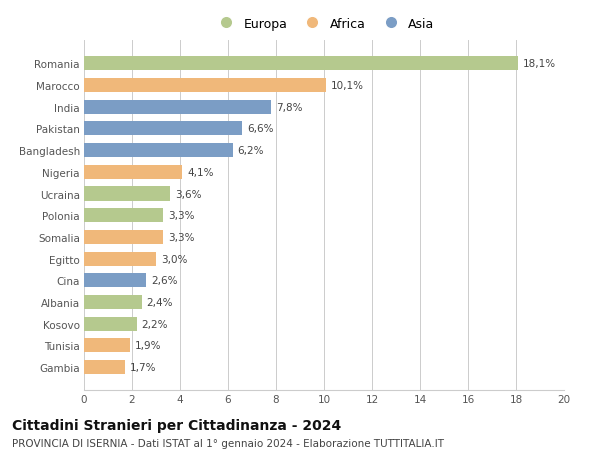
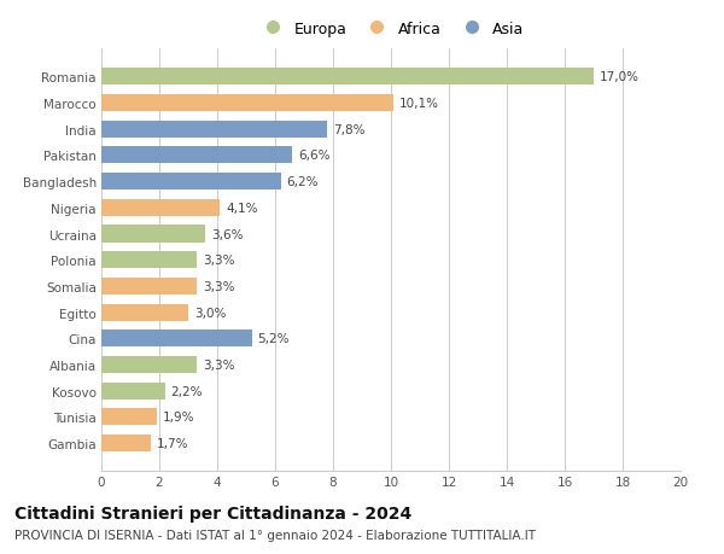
Romania: 18,1% -> 17,0%
Cina: 2,6% -> 5,2%
Albania: 2,4% -> 3,3%
